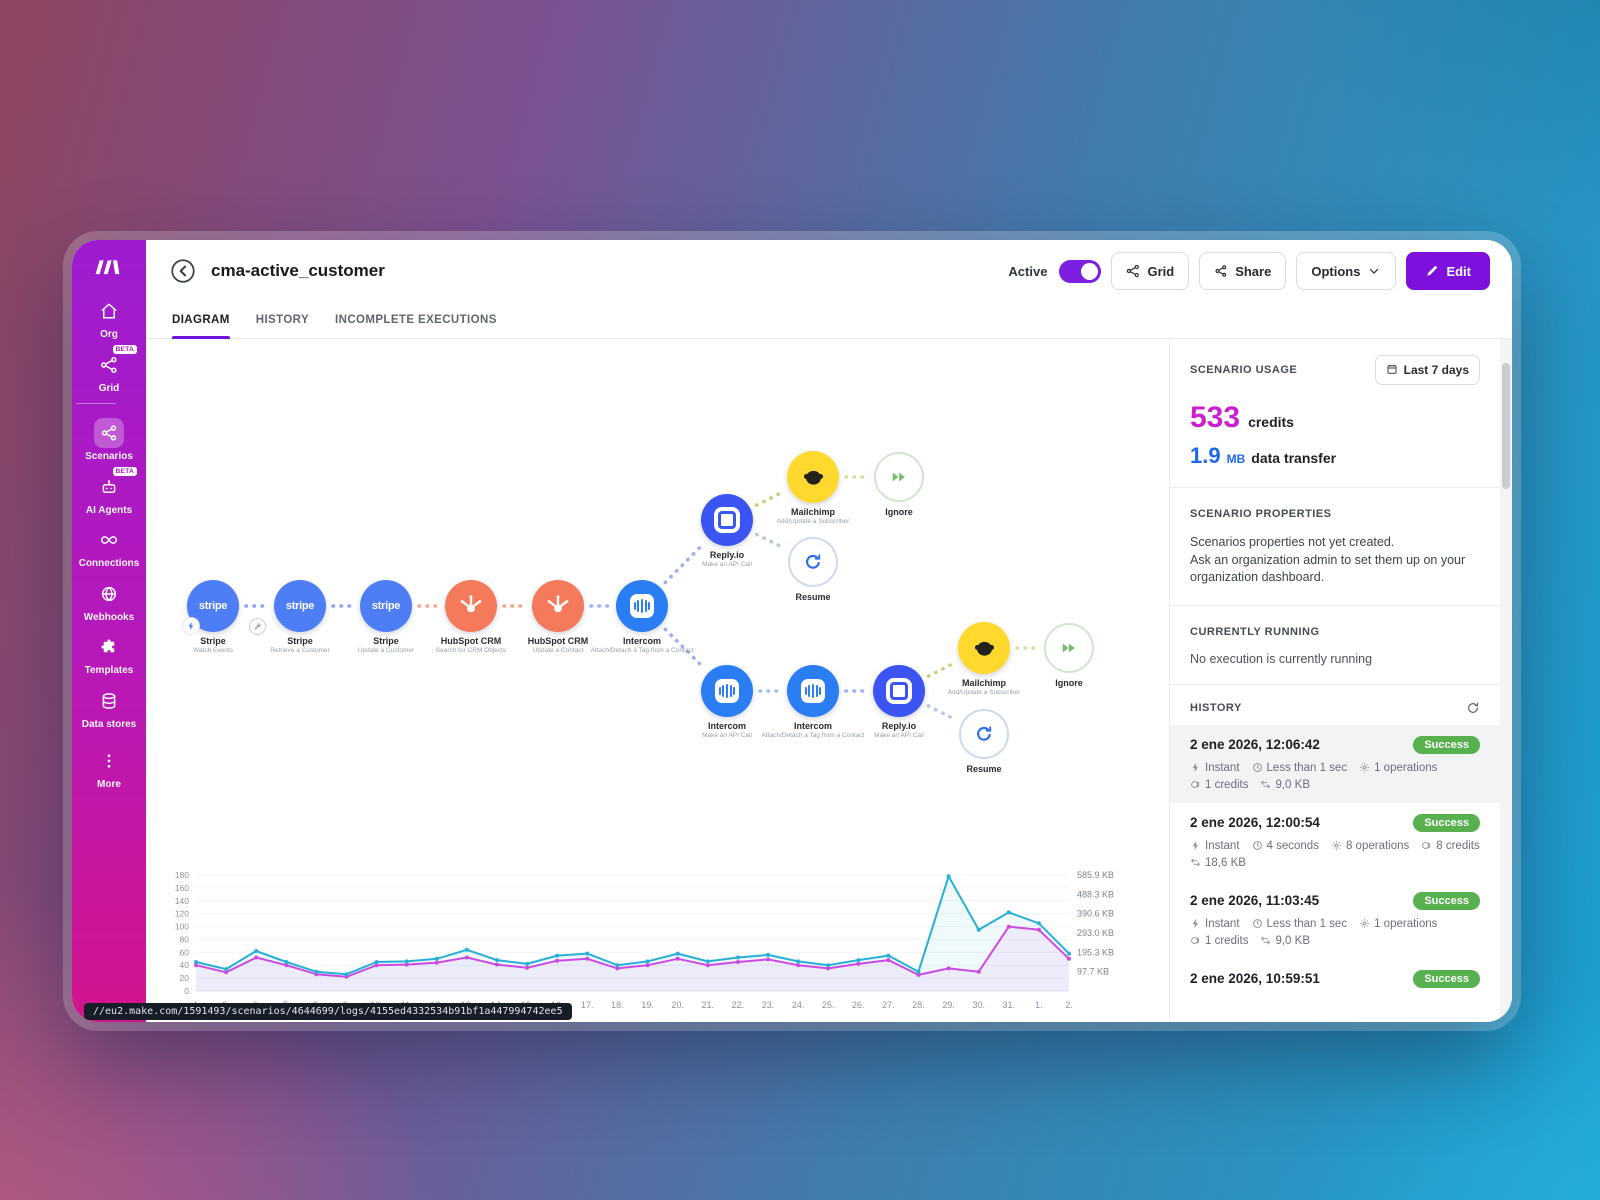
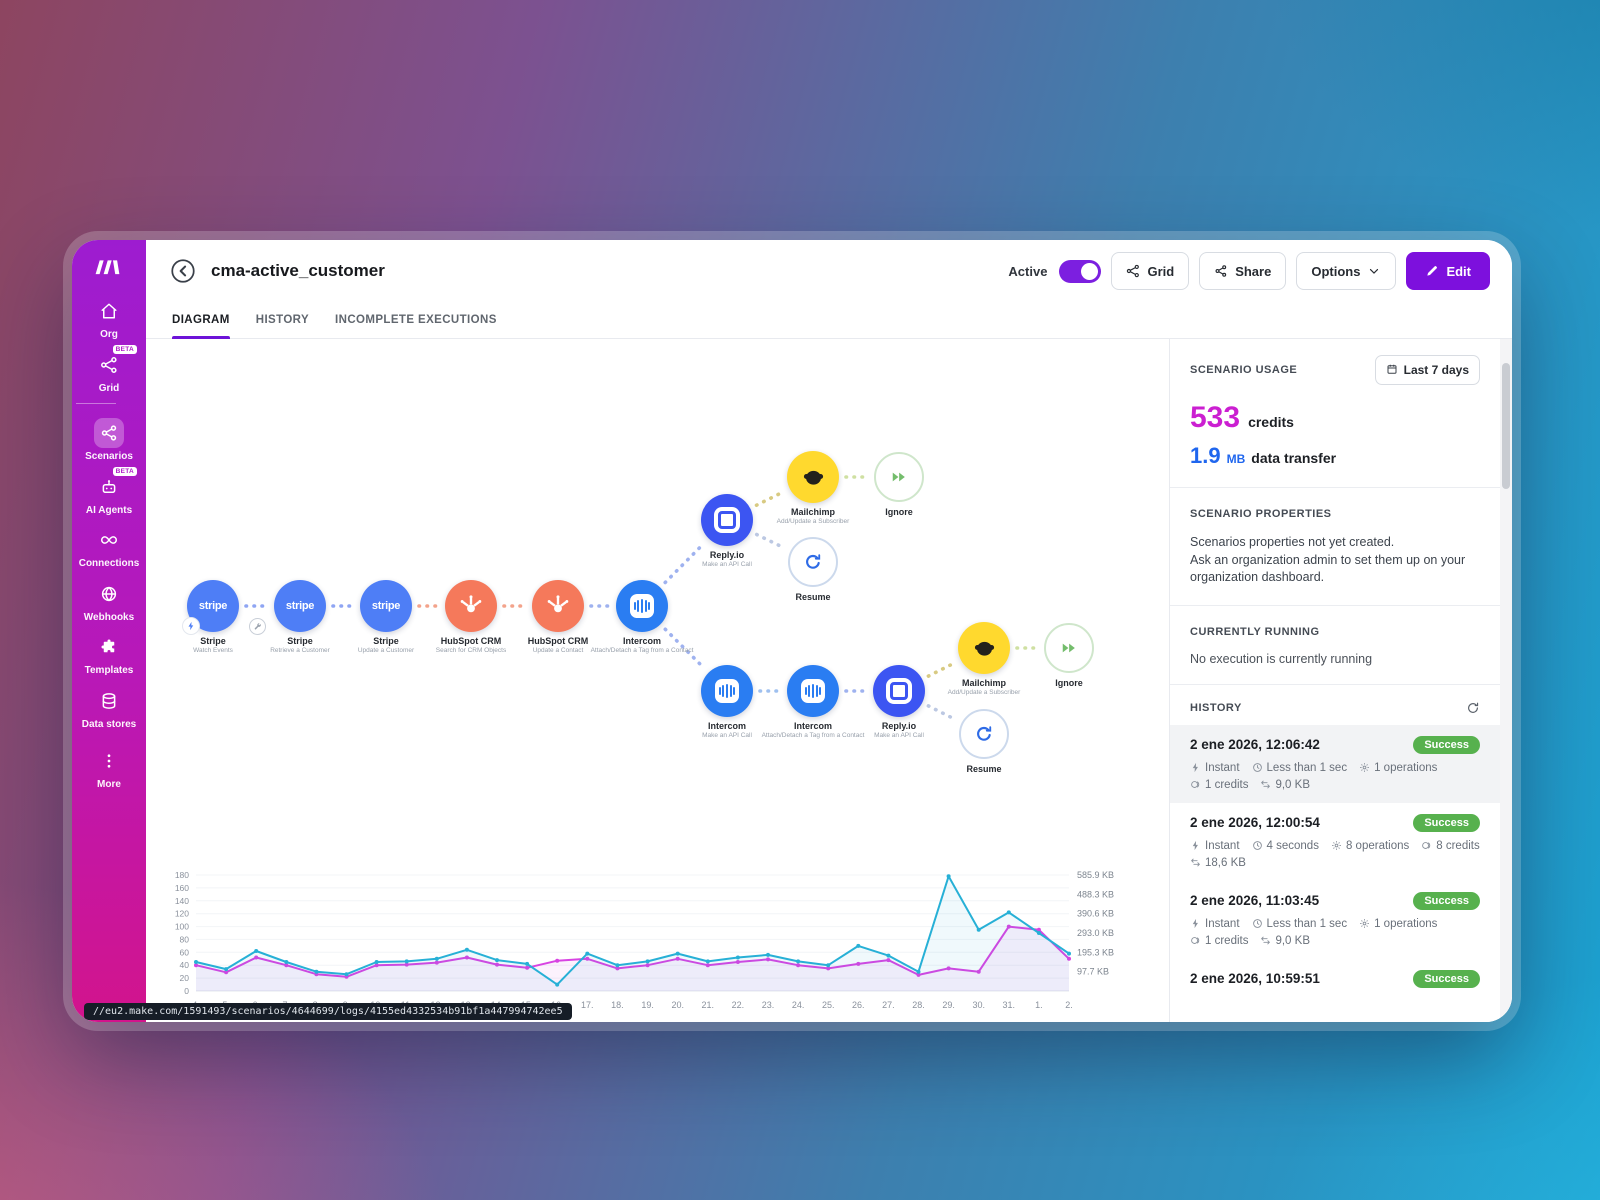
data transfer/16.: 60 -> 10
data transfer/26.: 50 -> 70
data transfer/1.: 100 -> 90
